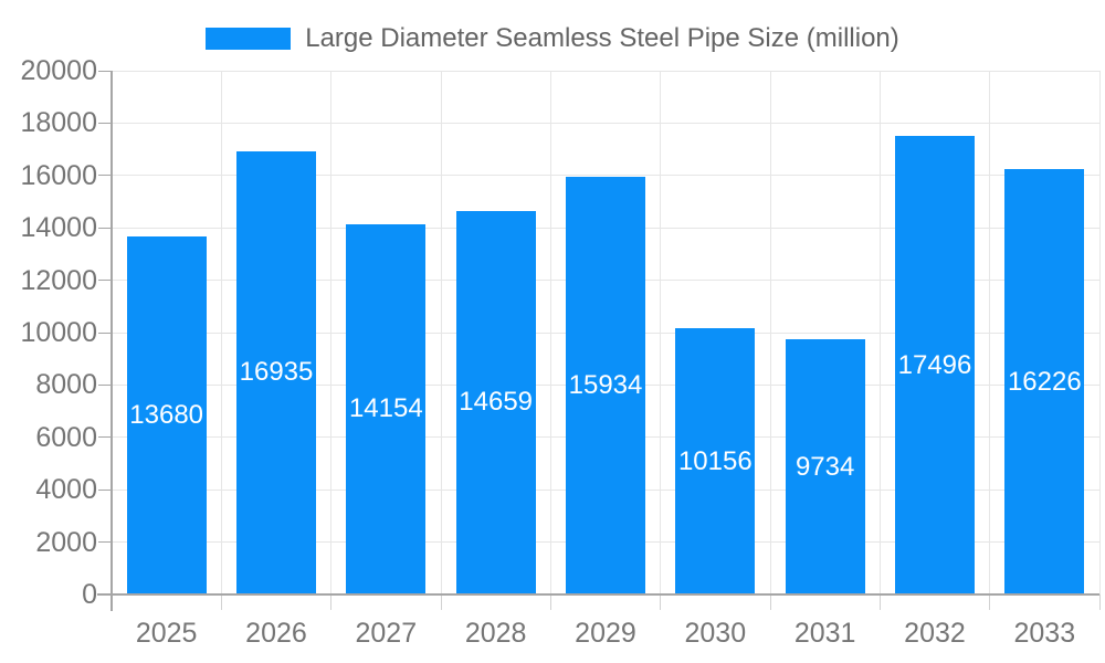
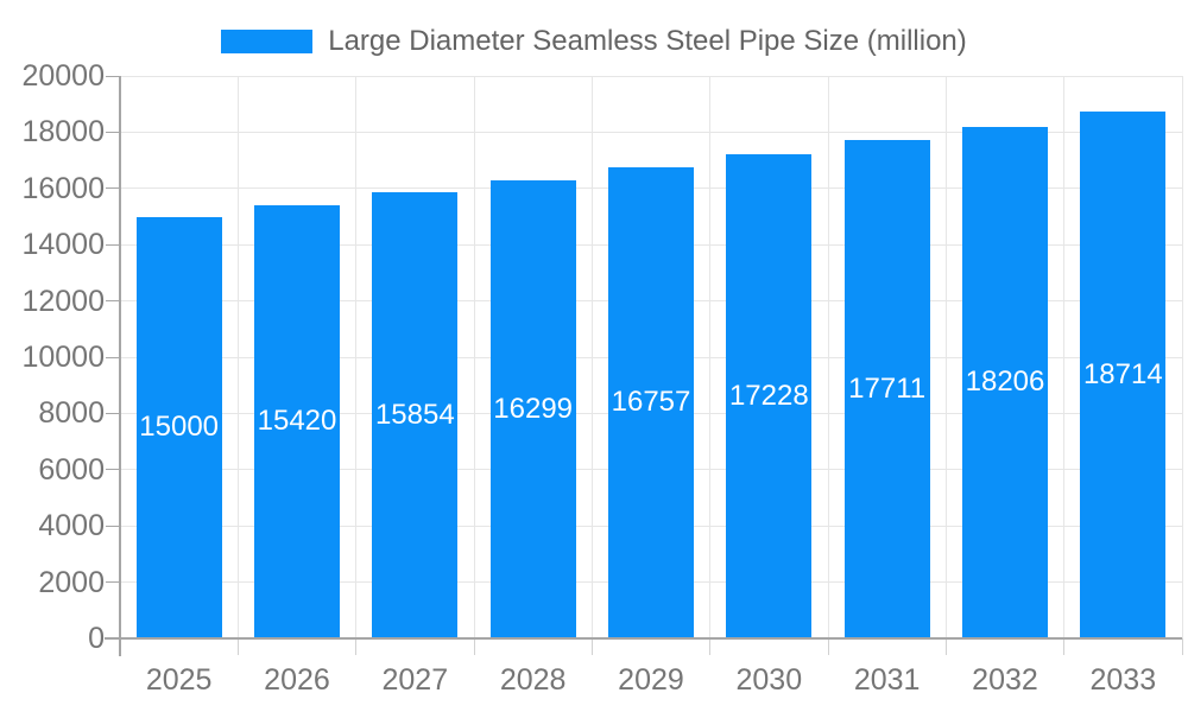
2025: 13680 -> 15000
2026: 16935 -> 15420
2027: 14154 -> 15854
2028: 14659 -> 16299
2029: 15934 -> 16757
2030: 10156 -> 17228
2031: 9734 -> 17711
2032: 17496 -> 18206
2033: 16226 -> 18714
